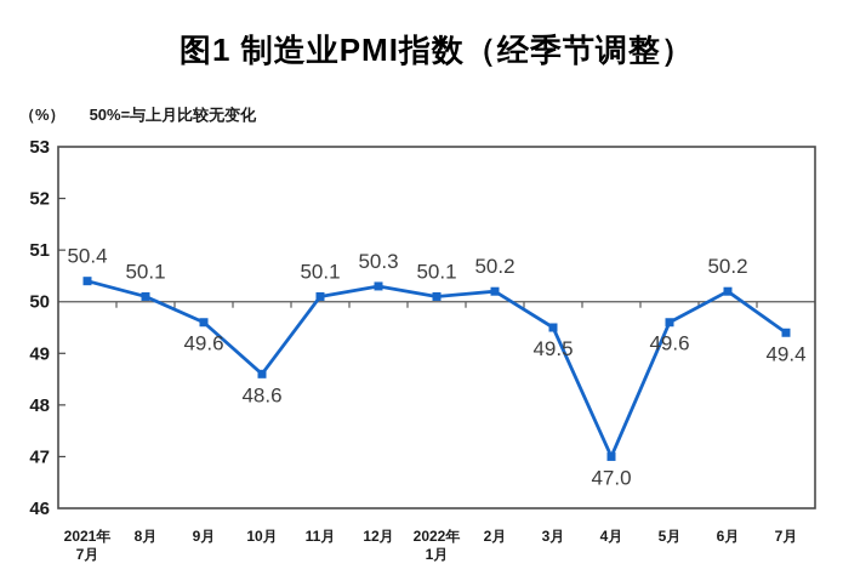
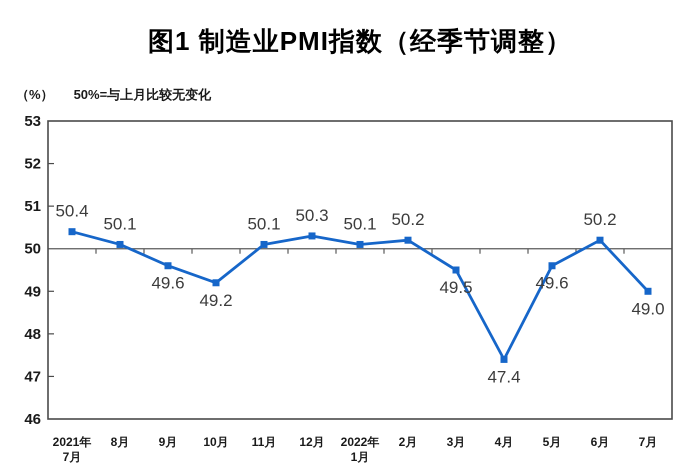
10月: 48.6 -> 49.2
4月: 47.0 -> 47.4
7月: 49.4 -> 49.0
